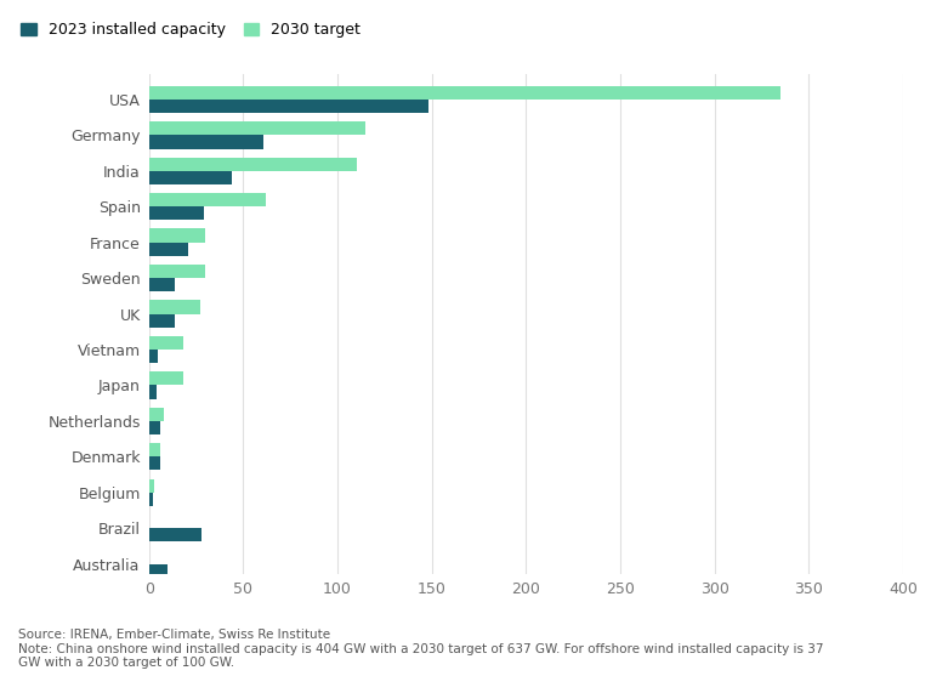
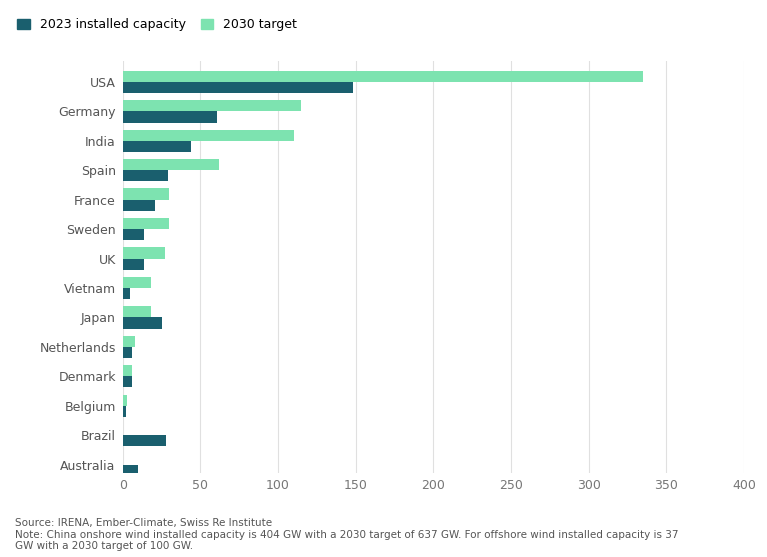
2023 installed capacity/Japan: 4 -> 25
